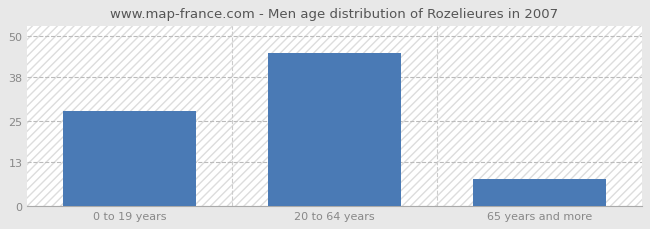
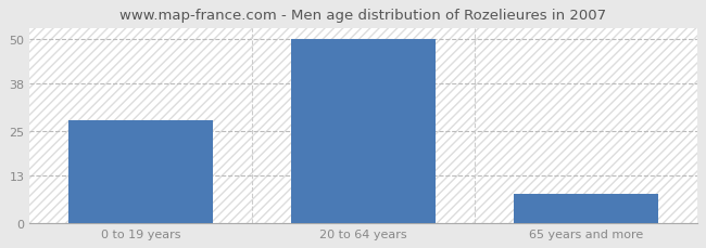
20 to 64 years: 45 -> 50
